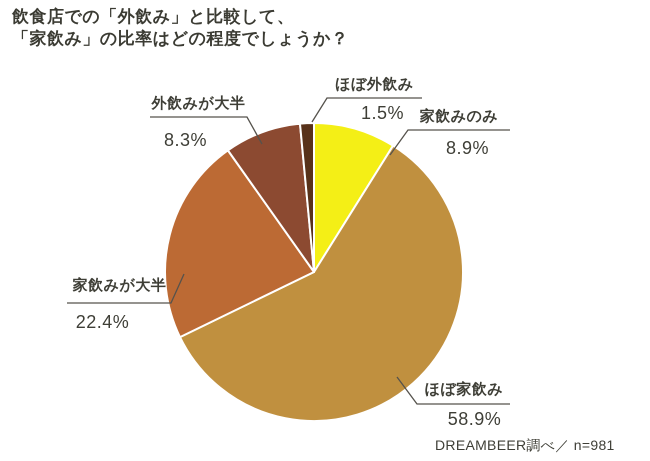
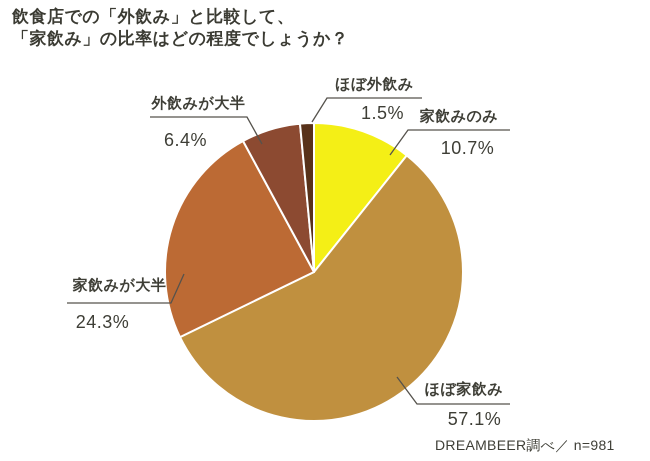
家飲みのみ: 8.9% -> 10.7%
ほぼ家飲み: 58.9% -> 57.1%
家飲みが大半: 22.4% -> 24.3%
外飲みが大半: 8.3% -> 6.4%
